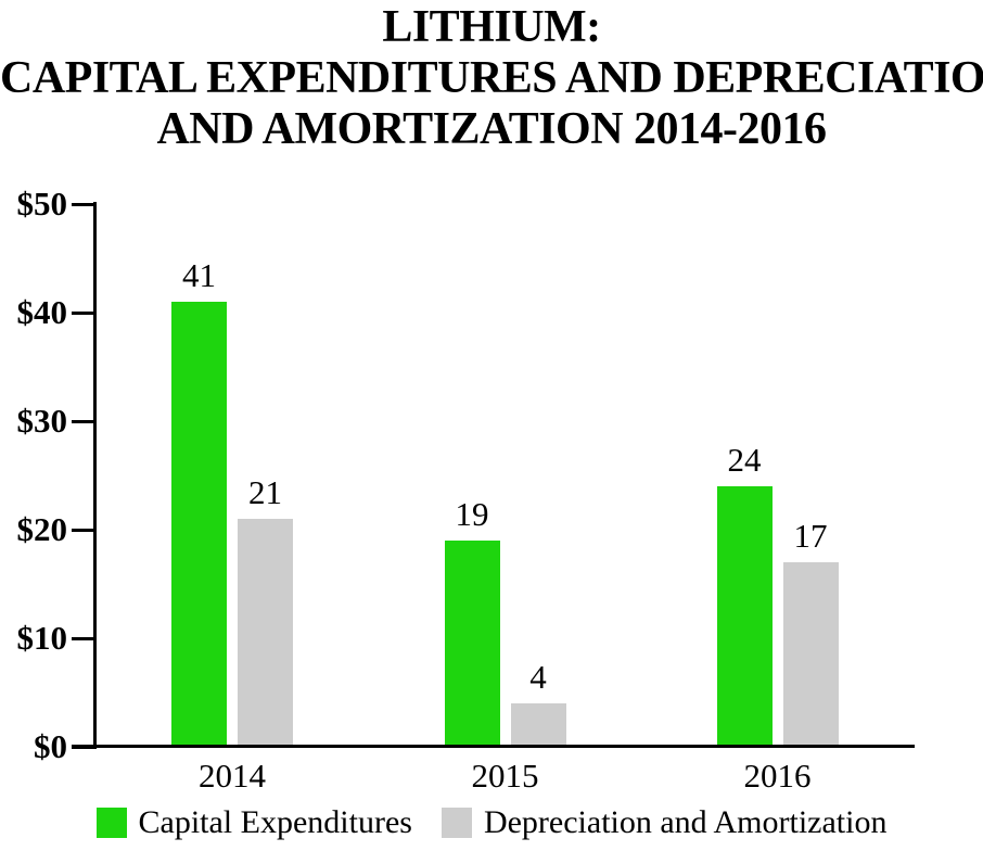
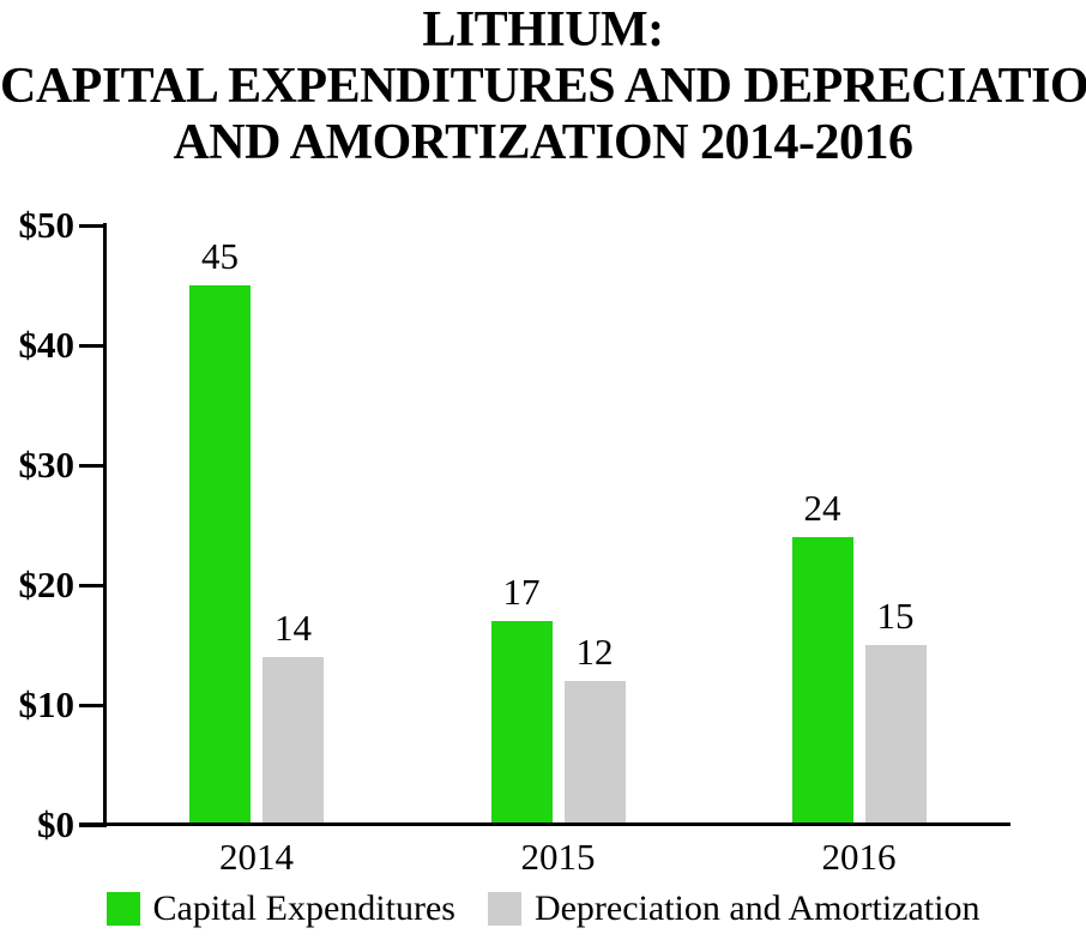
Capital Expenditures/2014: 41 -> 45
Depreciation and Amortization/2014: 21 -> 14
Capital Expenditures/2015: 19 -> 17
Depreciation and Amortization/2015: 4 -> 12
Depreciation and Amortization/2016: 17 -> 15
